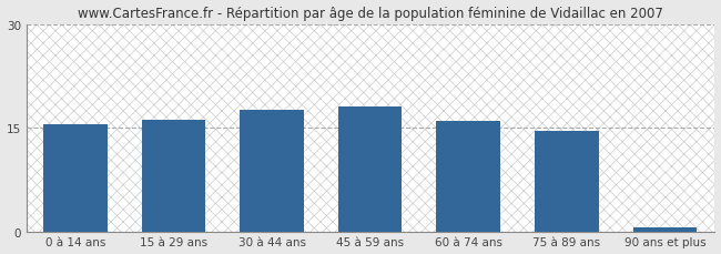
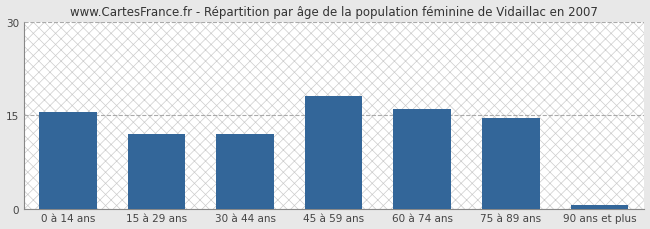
15 à 29 ans: 16.2 -> 12.0
30 à 44 ans: 17.6 -> 12.0
